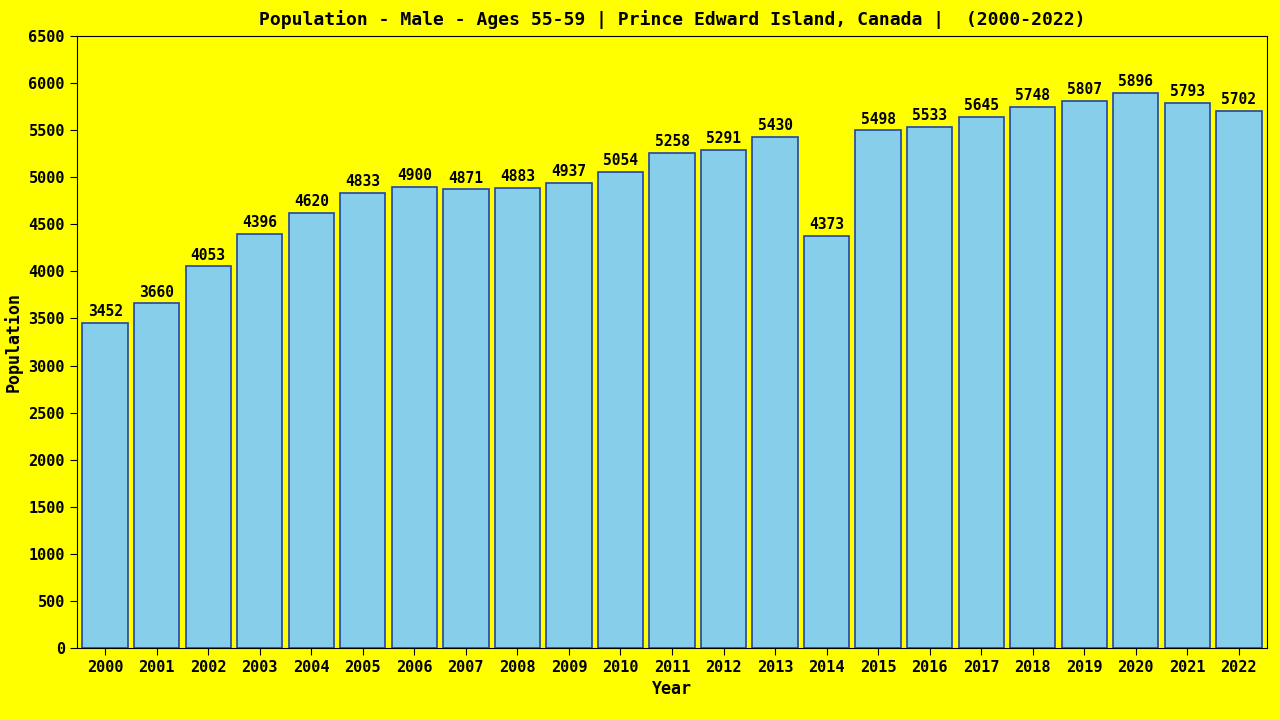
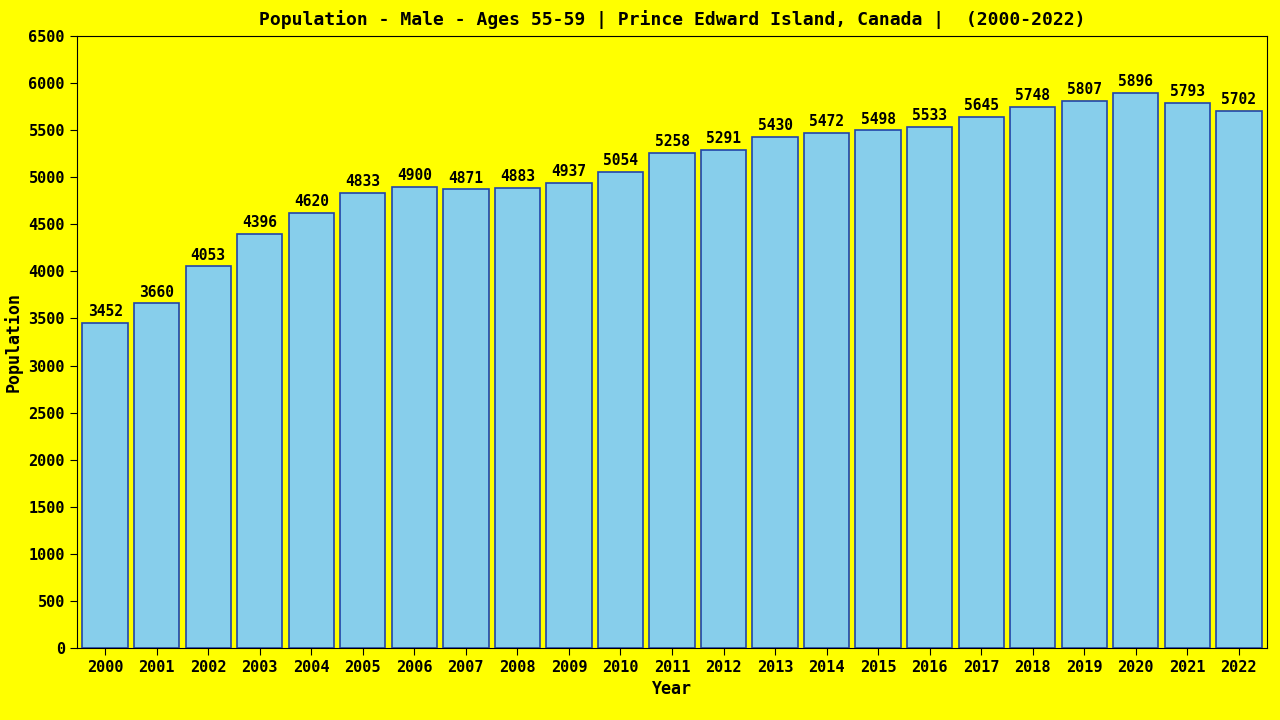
2014: 4373 -> 5472
